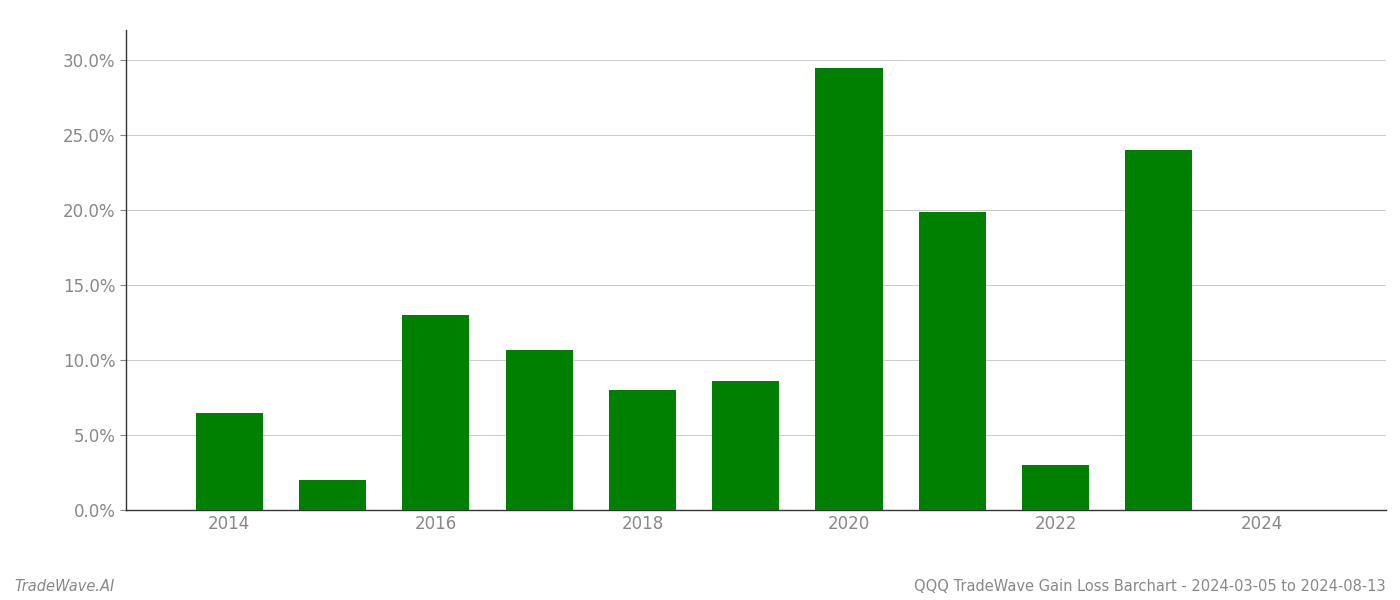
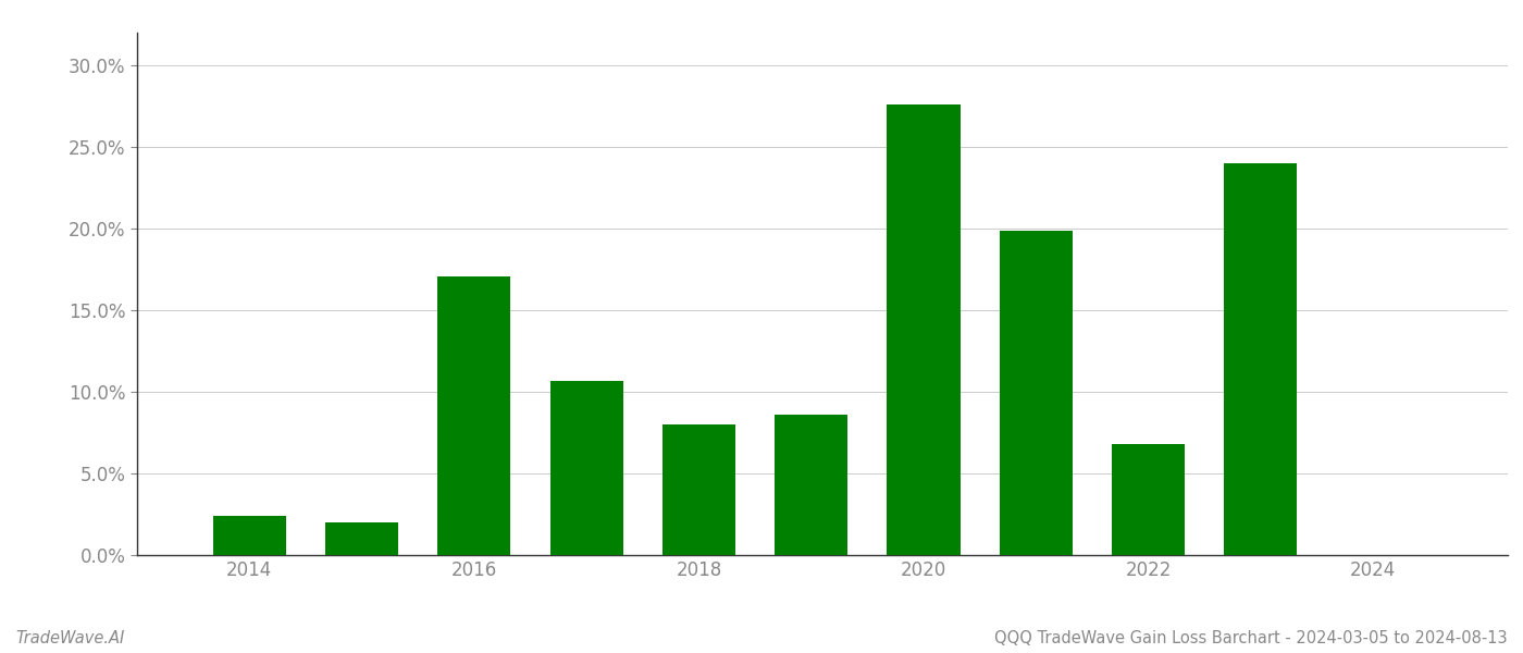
2014: 6.5% -> 2.4%
2016: 13.0% -> 17.1%
2020: 29.5% -> 27.6%
2022: 3.0% -> 6.8%
